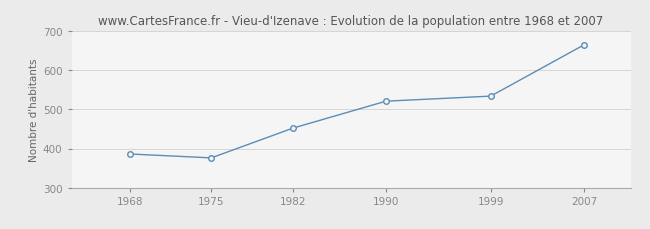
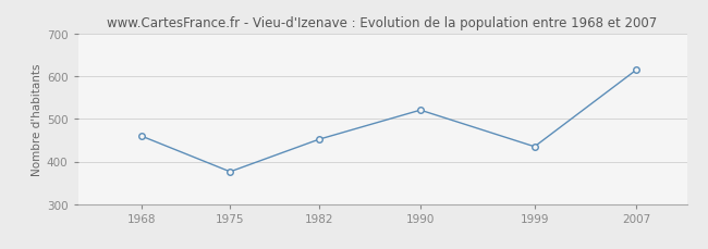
1968: 386 -> 460
1999: 534 -> 435
2007: 665 -> 615
